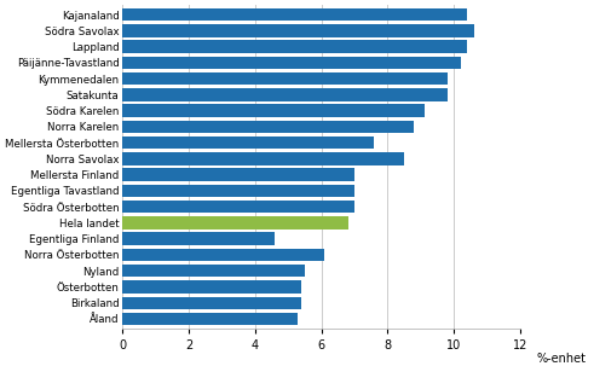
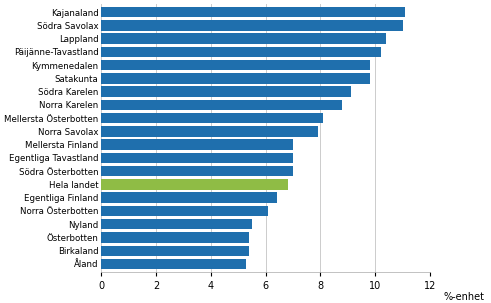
Kajanaland: 10.4 -> 11.1
Södra Savolax: 10.6 -> 11.0
Mellersta Österbotten: 7.6 -> 8.1
Norra Savolax: 8.5 -> 7.9
Egentliga Finland: 4.6 -> 6.4
